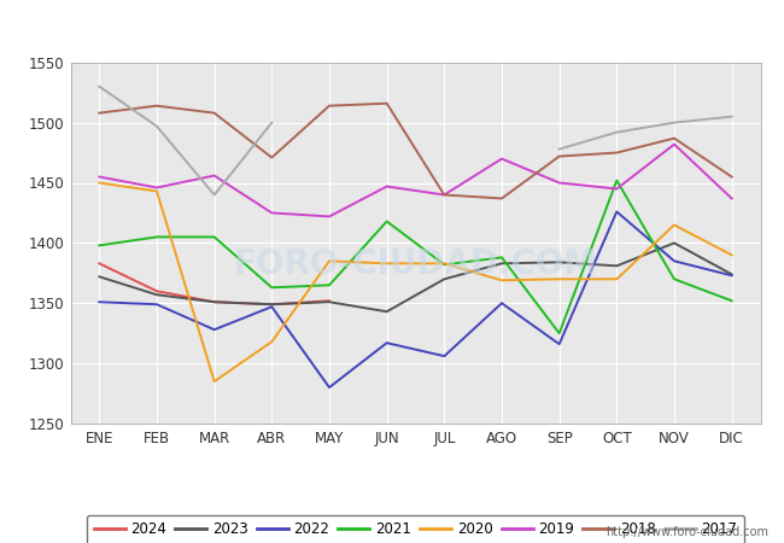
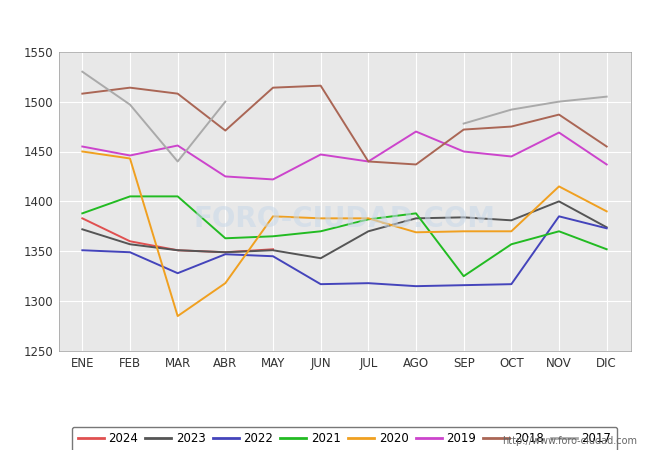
2021/ENE: 1398 -> 1388
2022/MAY: 1280 -> 1345
2021/JUN: 1418 -> 1370
2022/JUL: 1306 -> 1318
2022/AGO: 1350 -> 1315
2022/OCT: 1426 -> 1317
2021/OCT: 1452 -> 1357
2019/NOV: 1482 -> 1469
